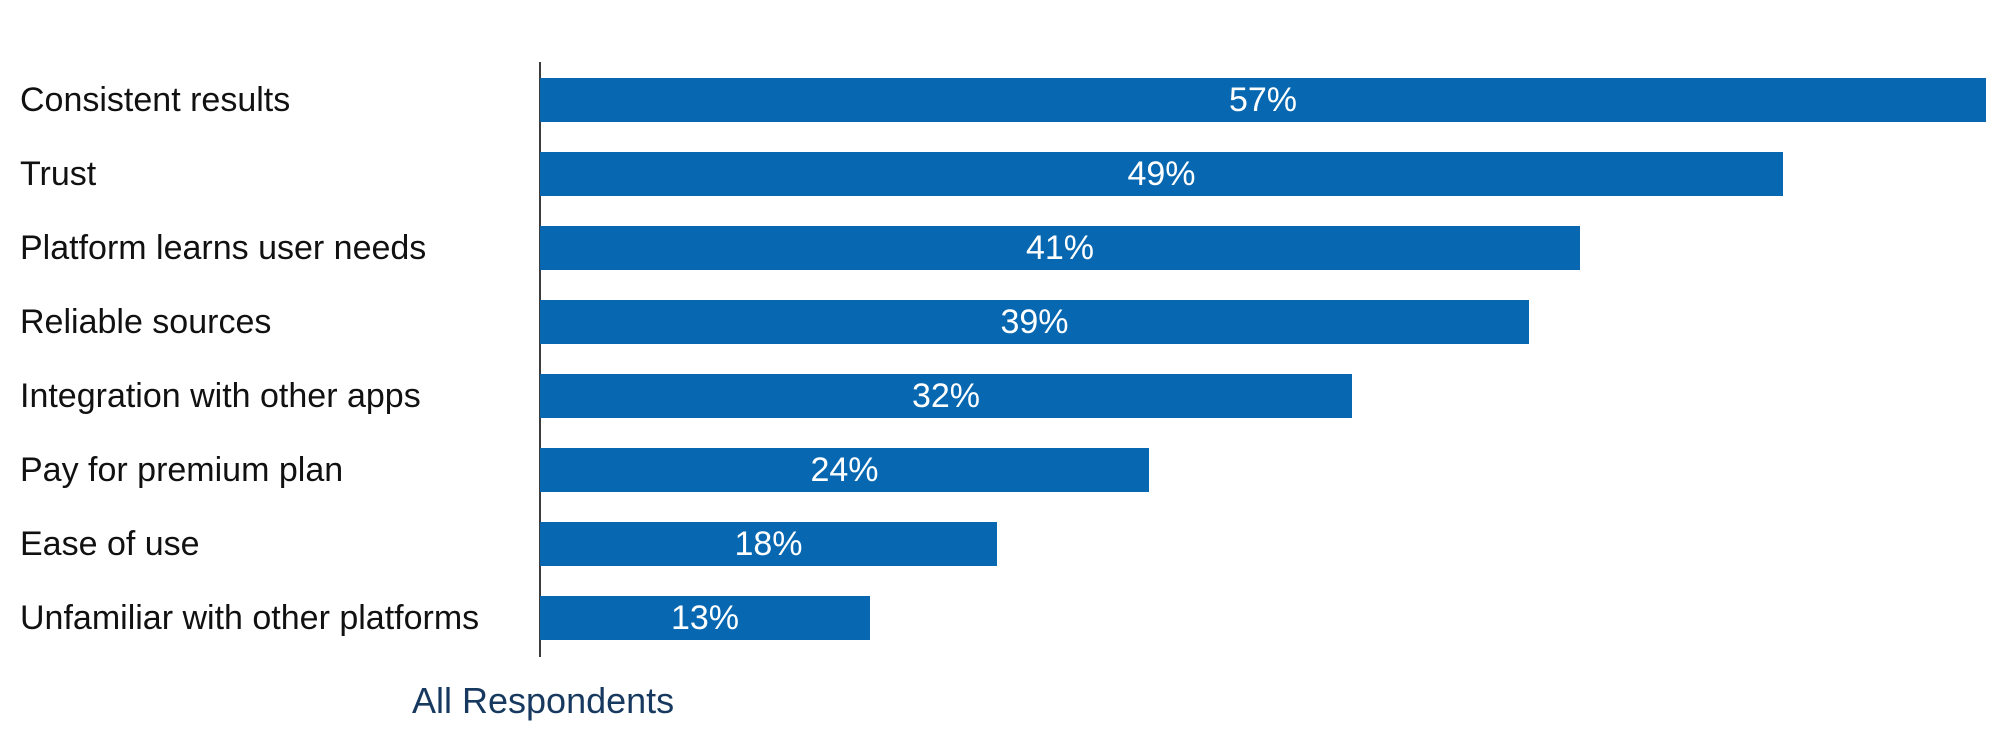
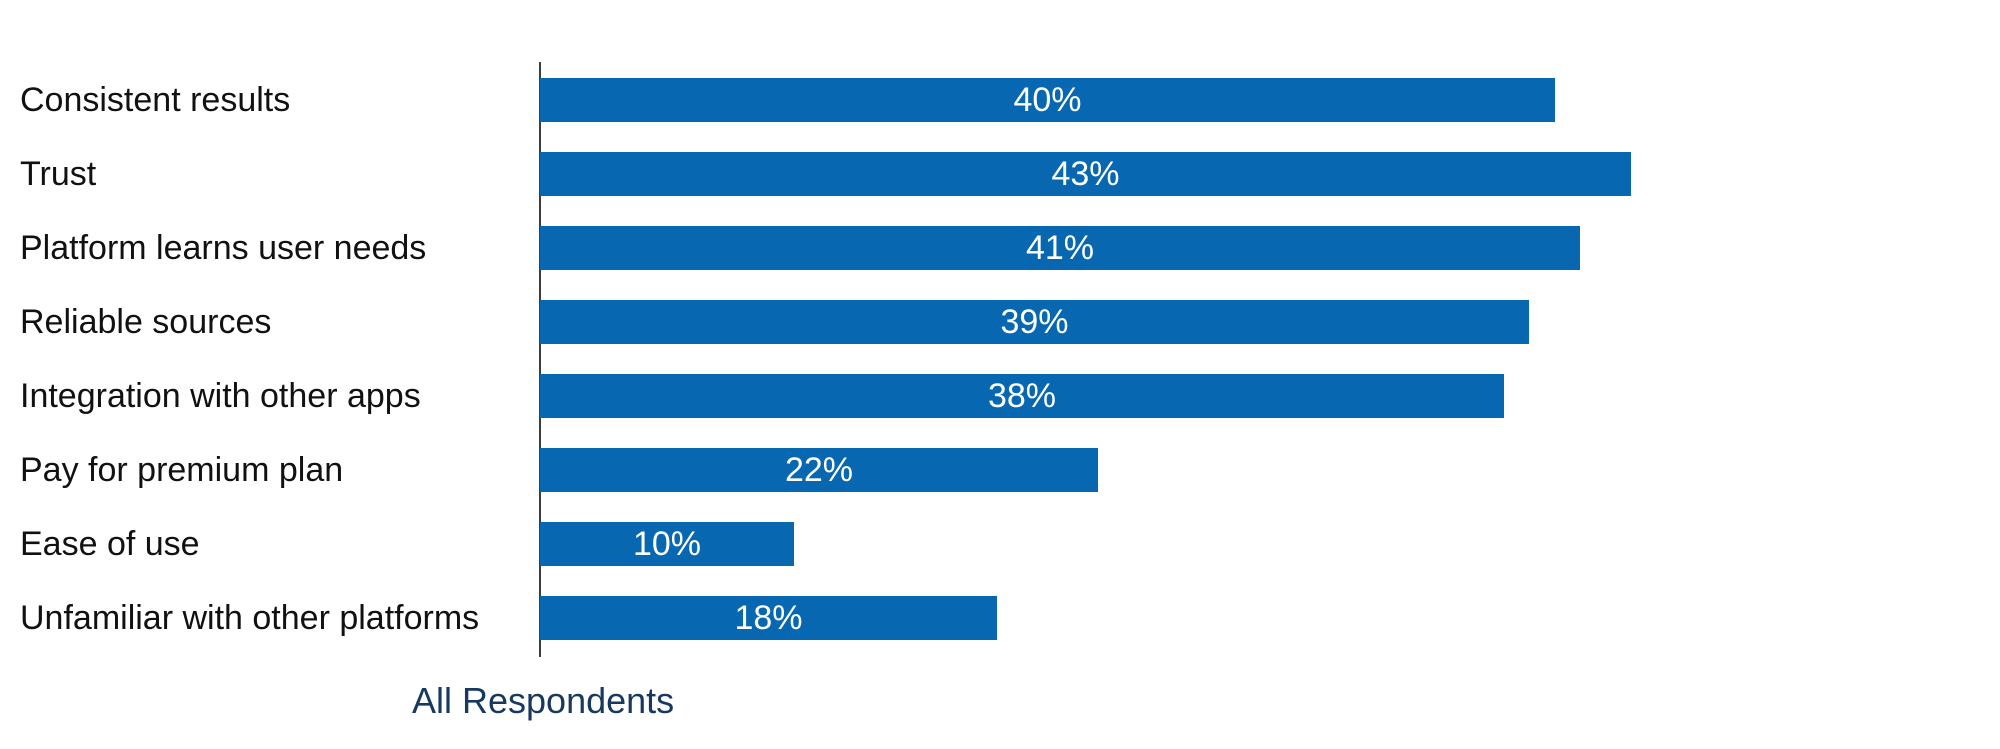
Consistent results: 57% -> 40%
Trust: 49% -> 43%
Integration with other apps: 32% -> 38%
Pay for premium plan: 24% -> 22%
Ease of use: 18% -> 10%
Unfamiliar with other platforms: 13% -> 18%
